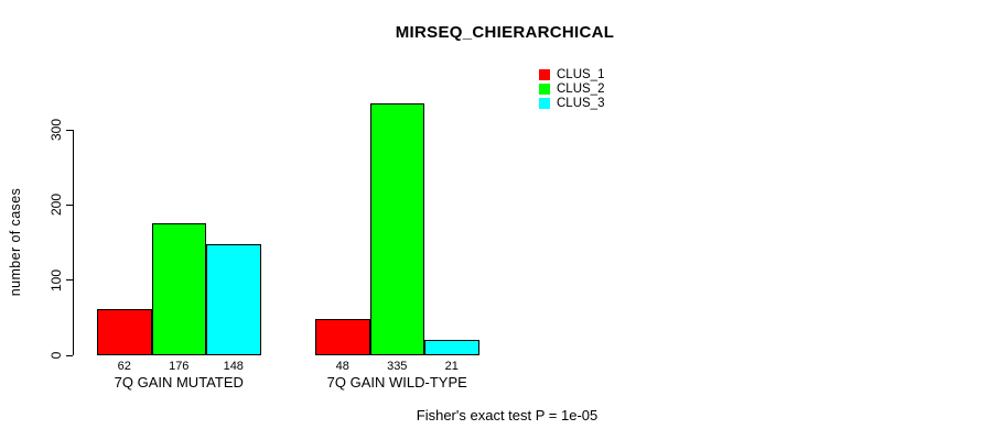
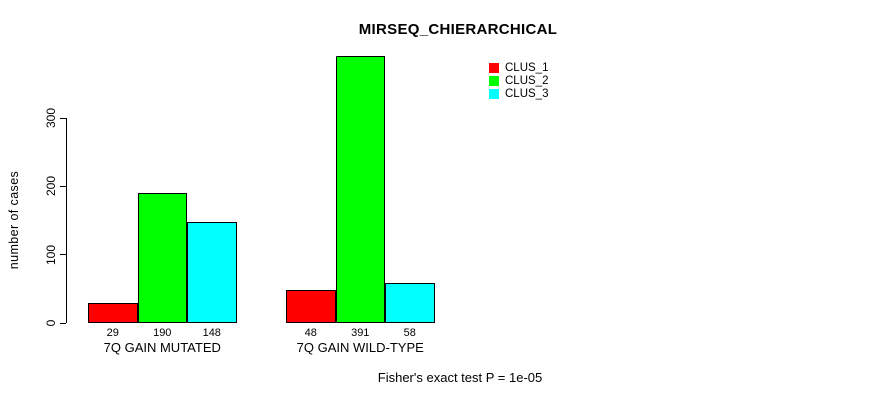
CLUS_1/7Q GAIN MUTATED: 62 -> 29
CLUS_2/7Q GAIN MUTATED: 176 -> 190
CLUS_2/7Q GAIN WILD-TYPE: 335 -> 391
CLUS_3/7Q GAIN WILD-TYPE: 21 -> 58
